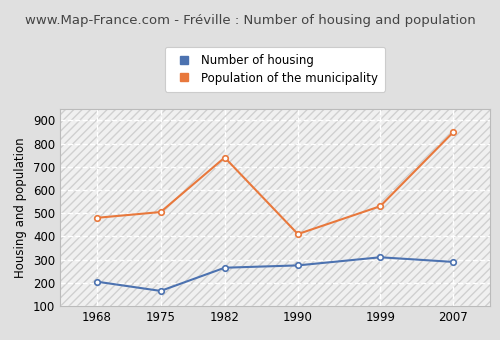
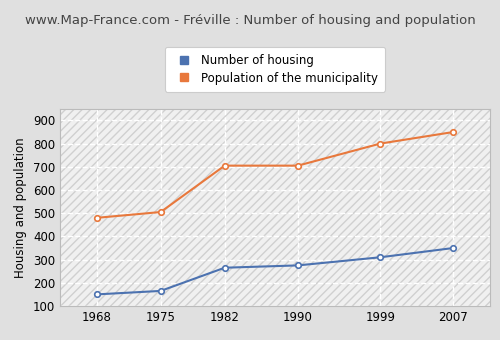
Number of housing/1968: 205 -> 150
Population of the municipality/1982: 740 -> 705
Population of the municipality/1990: 410 -> 705
Population of the municipality/1999: 530 -> 800
Number of housing/2007: 290 -> 350
